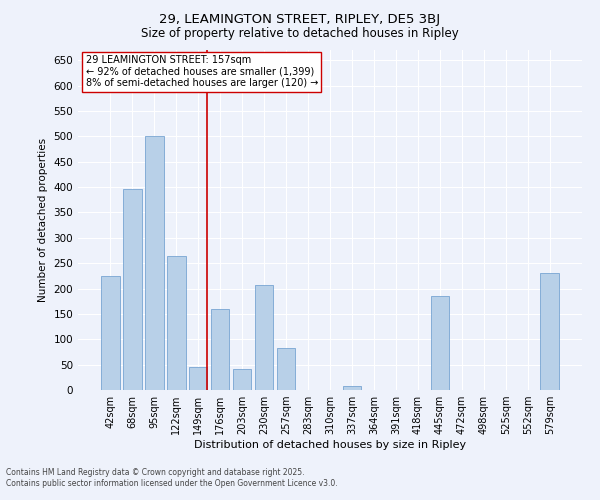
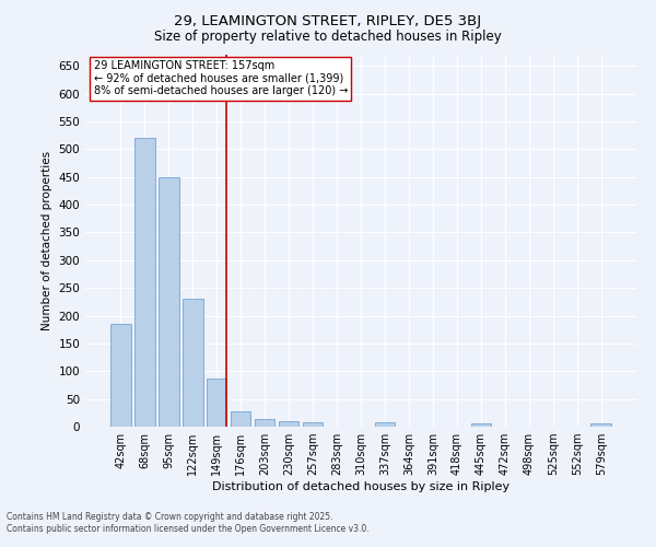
42sqm: 224 -> 185
68sqm: 396 -> 520
95sqm: 500 -> 450
122sqm: 264 -> 230
149sqm: 46 -> 87
176sqm: 160 -> 27
203sqm: 42 -> 14
230sqm: 206 -> 9
257sqm: 82 -> 7
445sqm: 186 -> 5
579sqm: 230 -> 5
